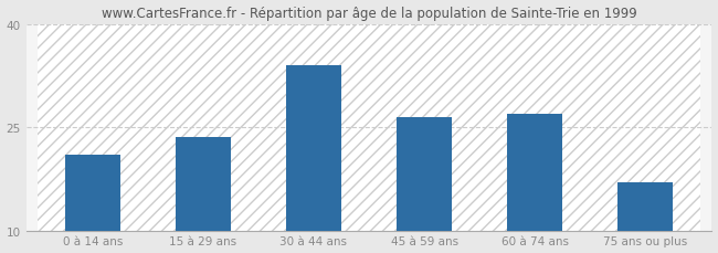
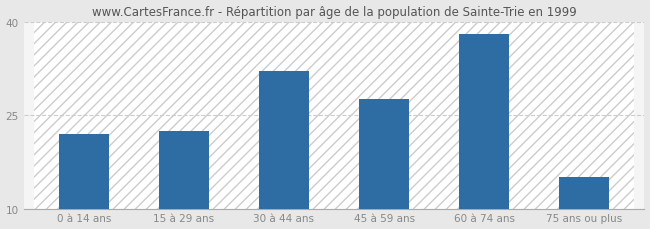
0 à 14 ans: 21.0 -> 22.0
15 à 29 ans: 23.5 -> 22.4
30 à 44 ans: 34.0 -> 32.0
45 à 59 ans: 26.5 -> 27.6
60 à 74 ans: 27.0 -> 38.0
75 ans ou plus: 17.0 -> 15.0
